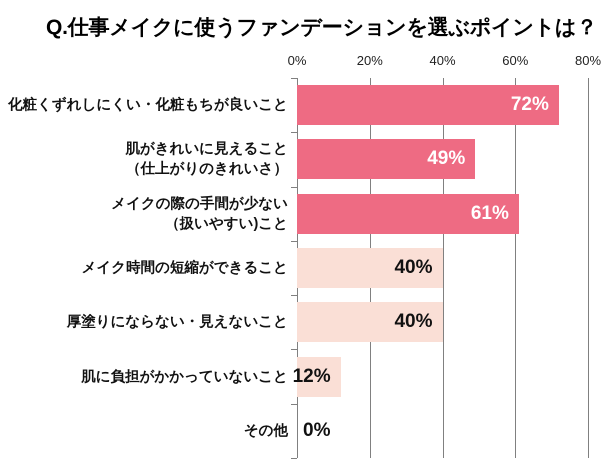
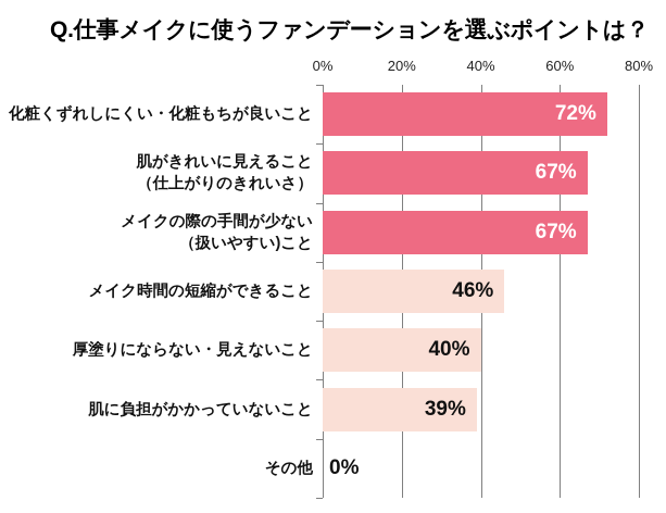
肌がきれいに見えること （仕上がりのきれいさ）: 49% -> 67%
メイクの際の手間が少ない （扱いやすい)こと: 61% -> 67%
メイク時間の短縮ができること: 40% -> 46%
肌に負担がかかっていないこと: 12% -> 39%
